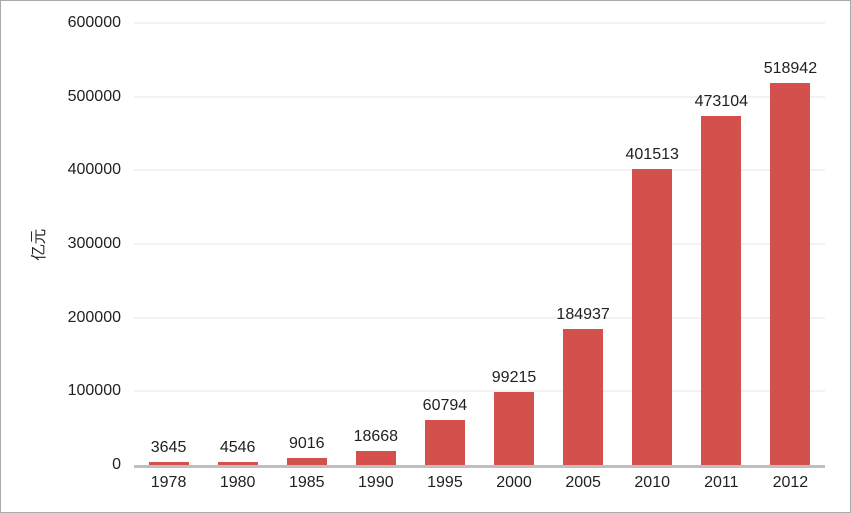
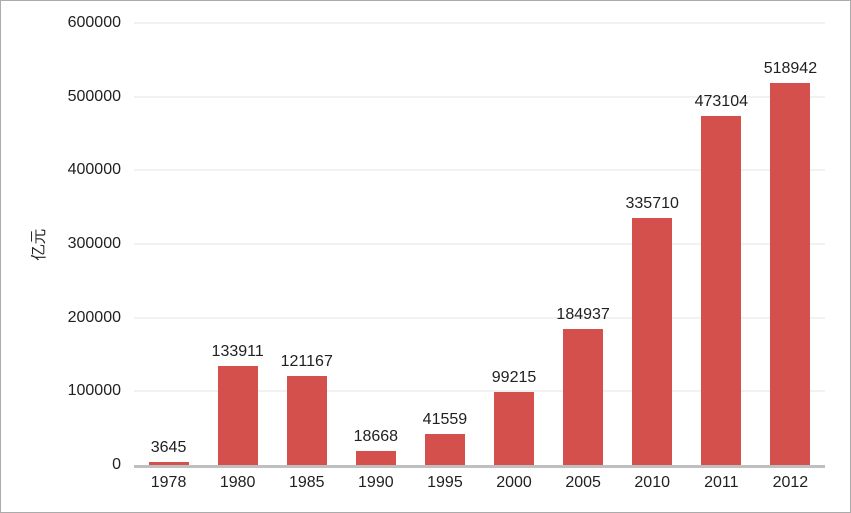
1980: 4546 -> 133911
1985: 9016 -> 121167
1995: 60794 -> 41559
2010: 401513 -> 335710
